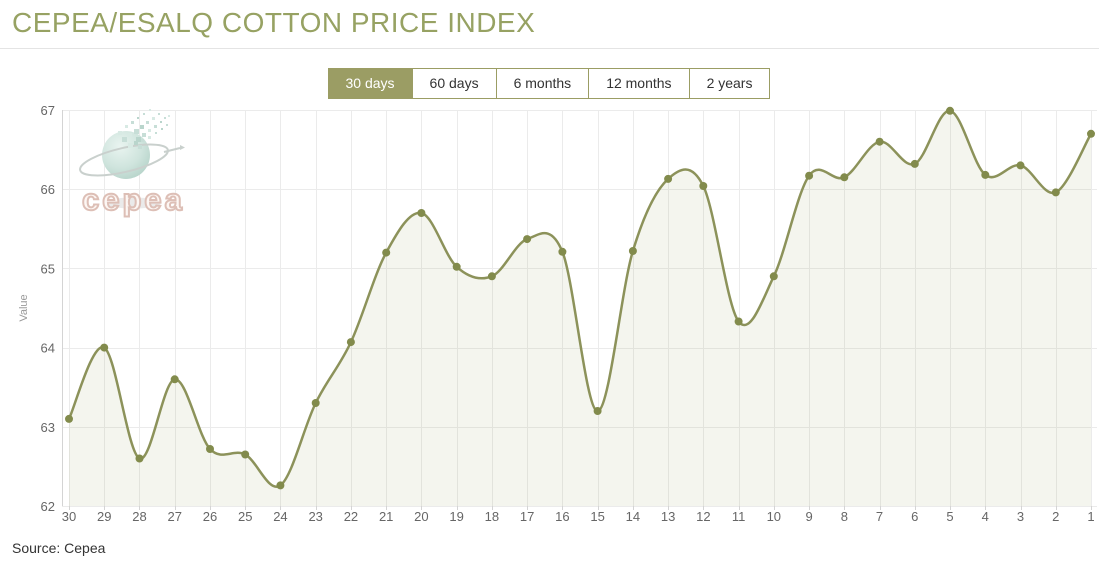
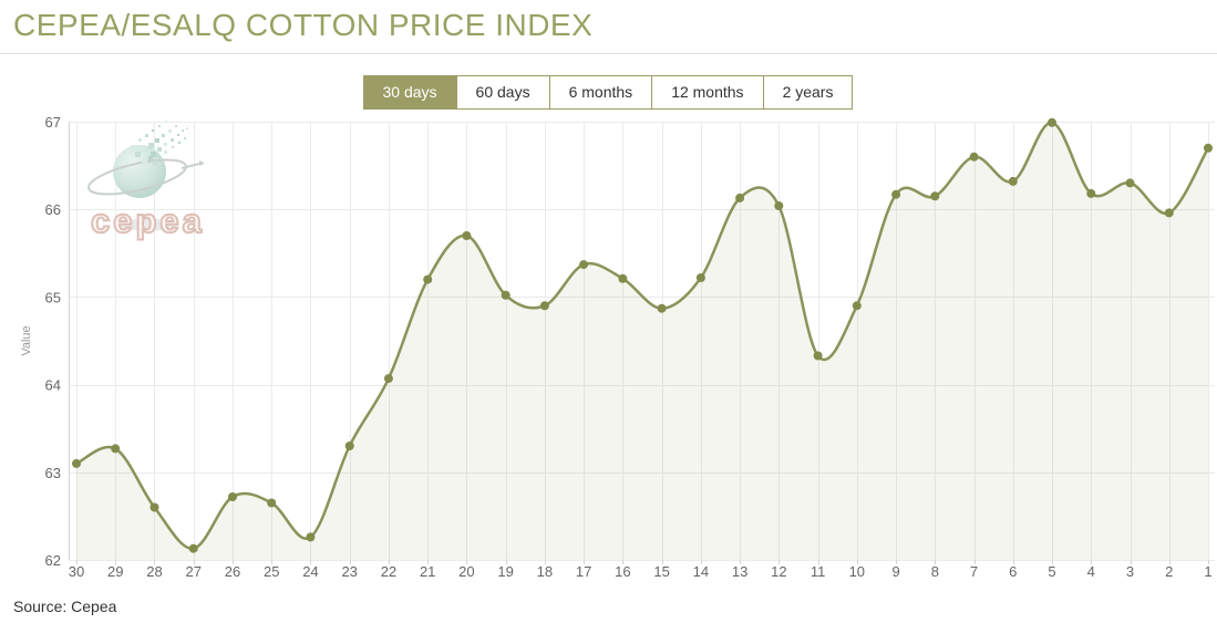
29: 64.0 -> 63.3
27: 63.6 -> 62.1
15: 63.2 -> 64.9
